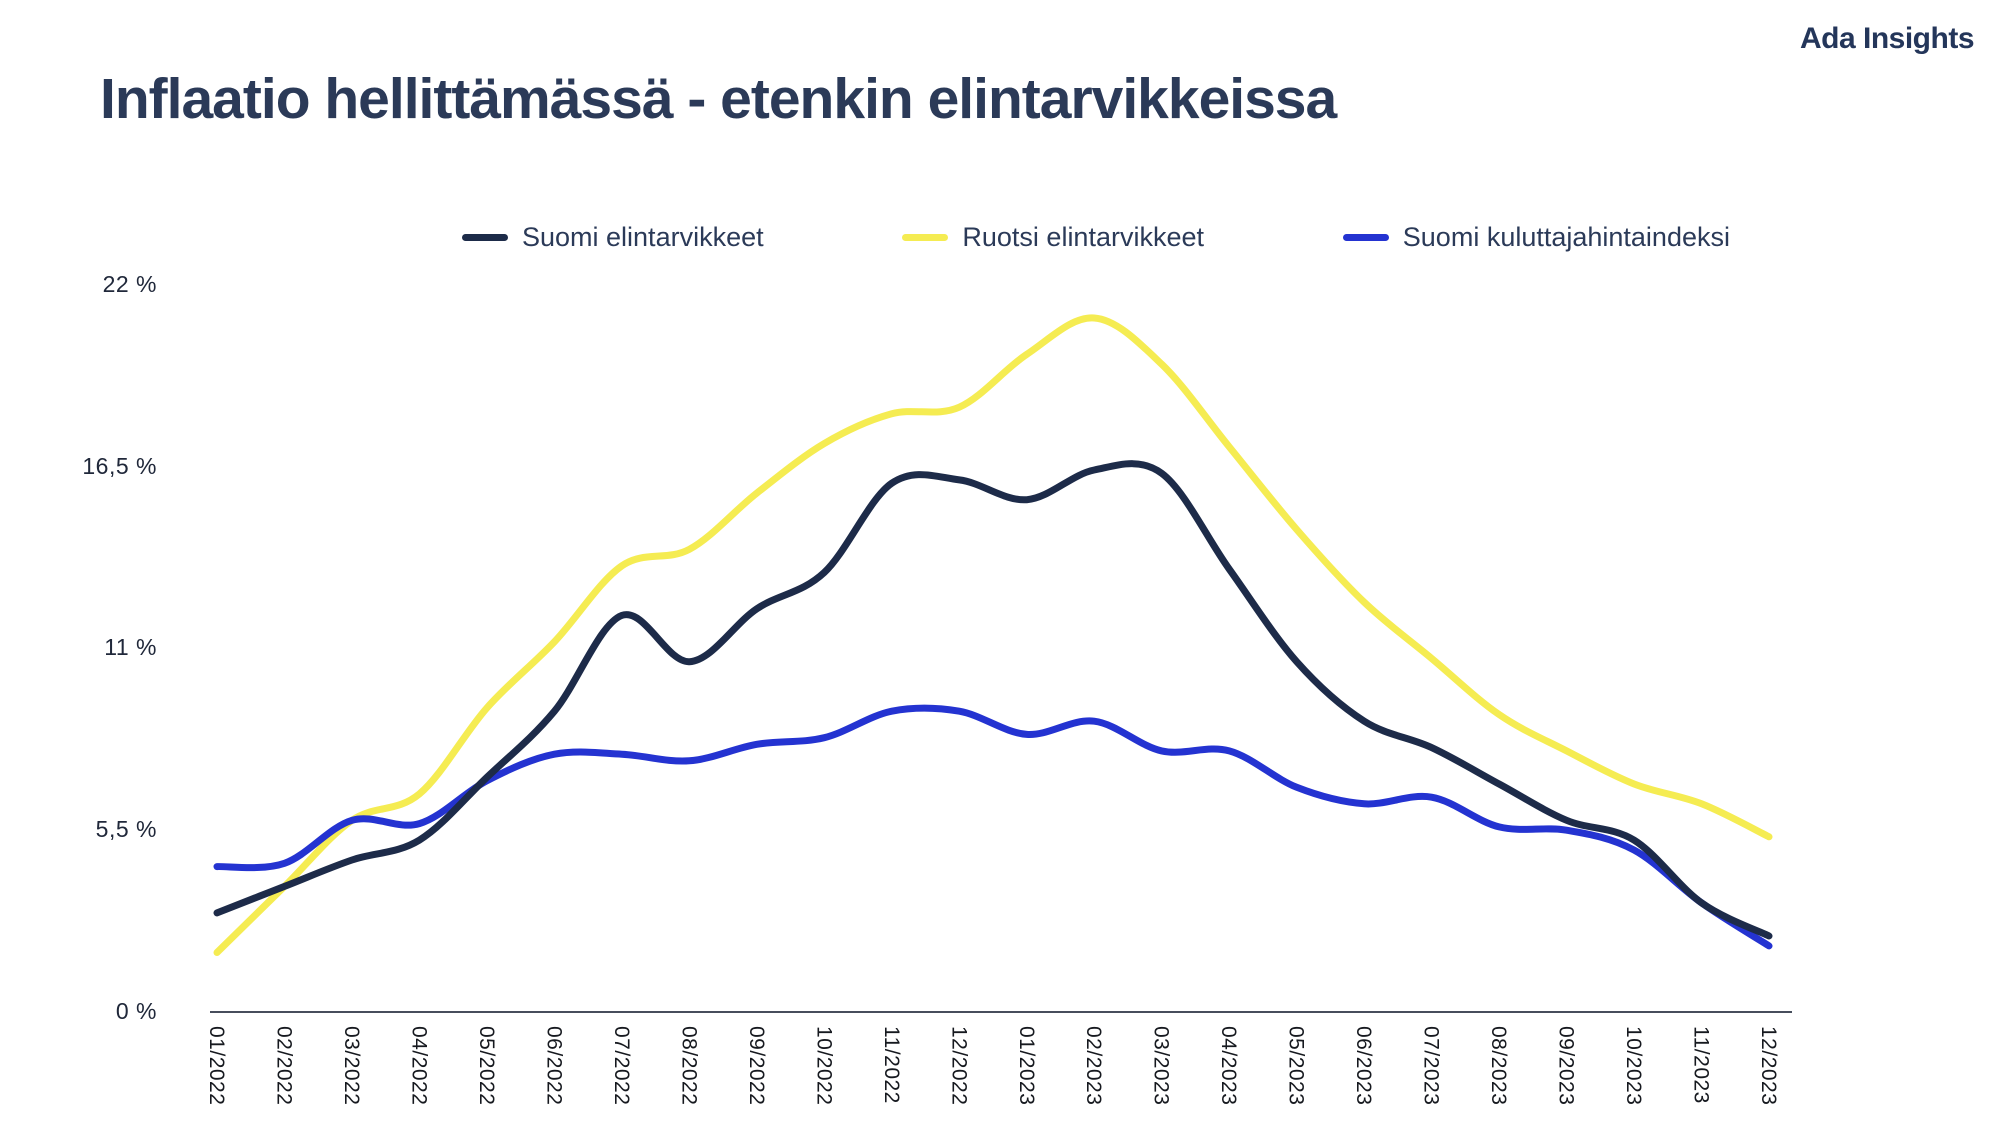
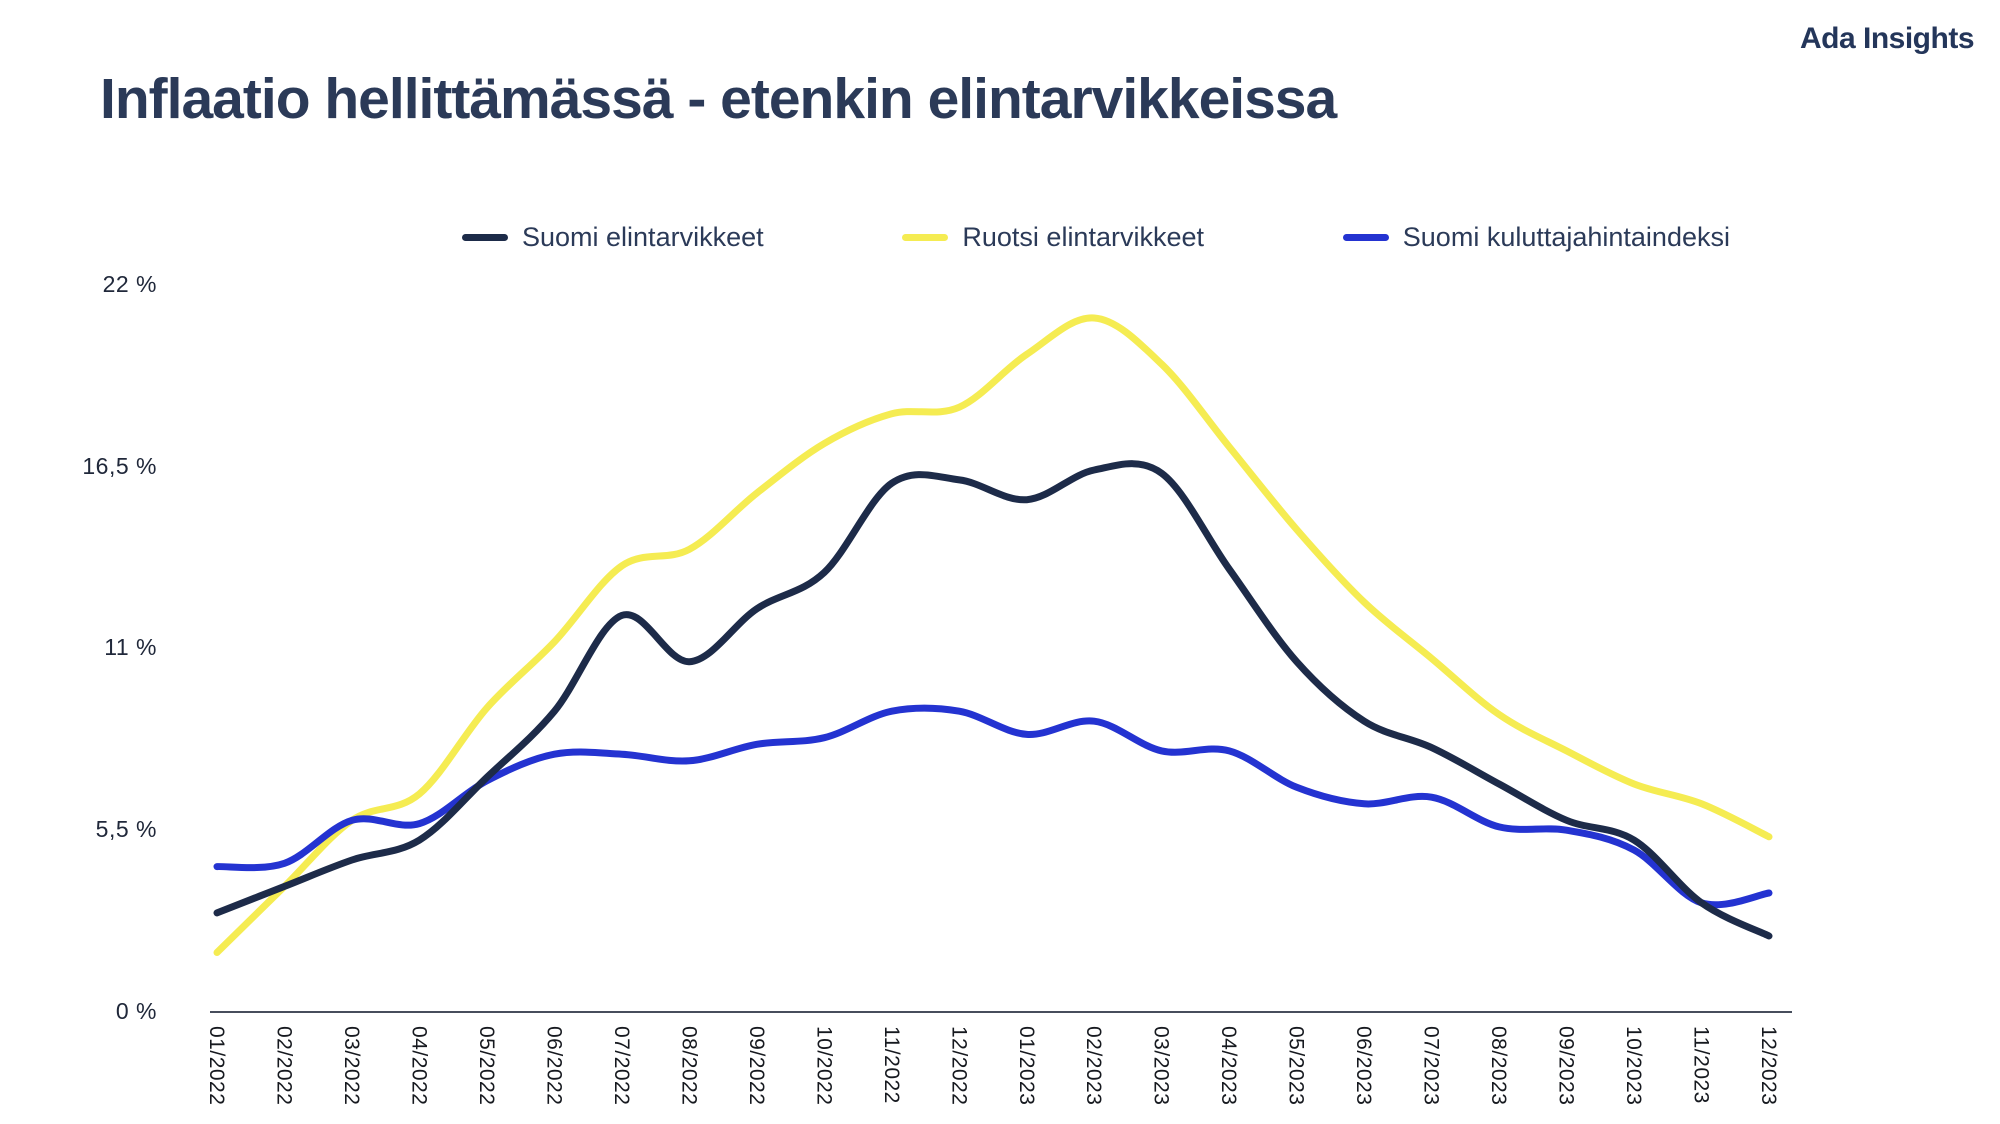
Suomi kuluttajahintaindeksi/12/2023: 2.0% -> 3.6%
